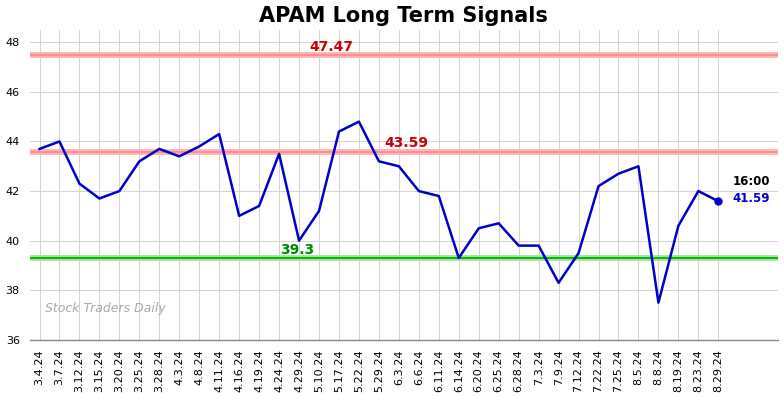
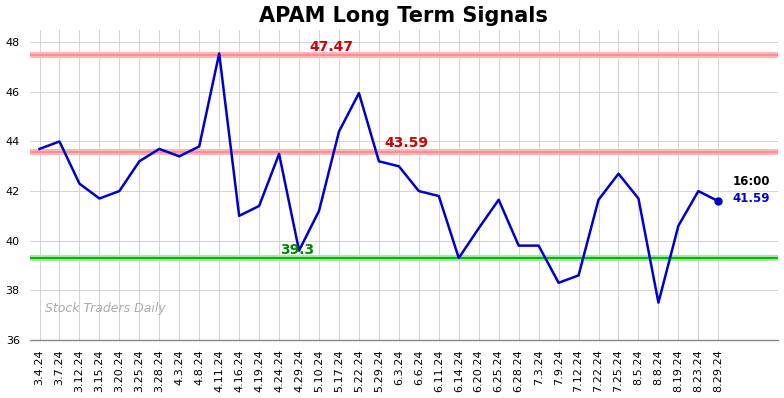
4.11.24: 44.30 -> 47.55
4.29.24: 40.00 -> 39.60
5.22.24: 44.80 -> 45.95
6.25.24: 40.70 -> 41.65
7.12.24: 39.50 -> 38.60
7.22.24: 42.20 -> 41.65
8.5.24: 43.00 -> 41.70
